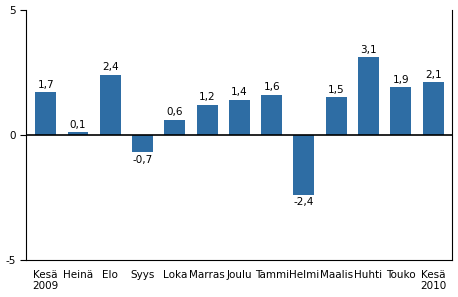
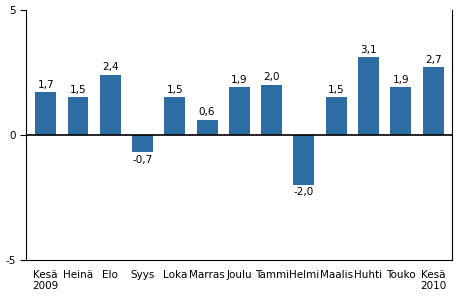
Heinä: 0,1 -> 1,5
Loka: 0,6 -> 1,5
Marras: 1,2 -> 0,6
Joulu: 1,4 -> 1,9
Tammi: 1,6 -> 2,0
Helmi: -2,4 -> -2,0
Kesä 2010: 2,1 -> 2,7
